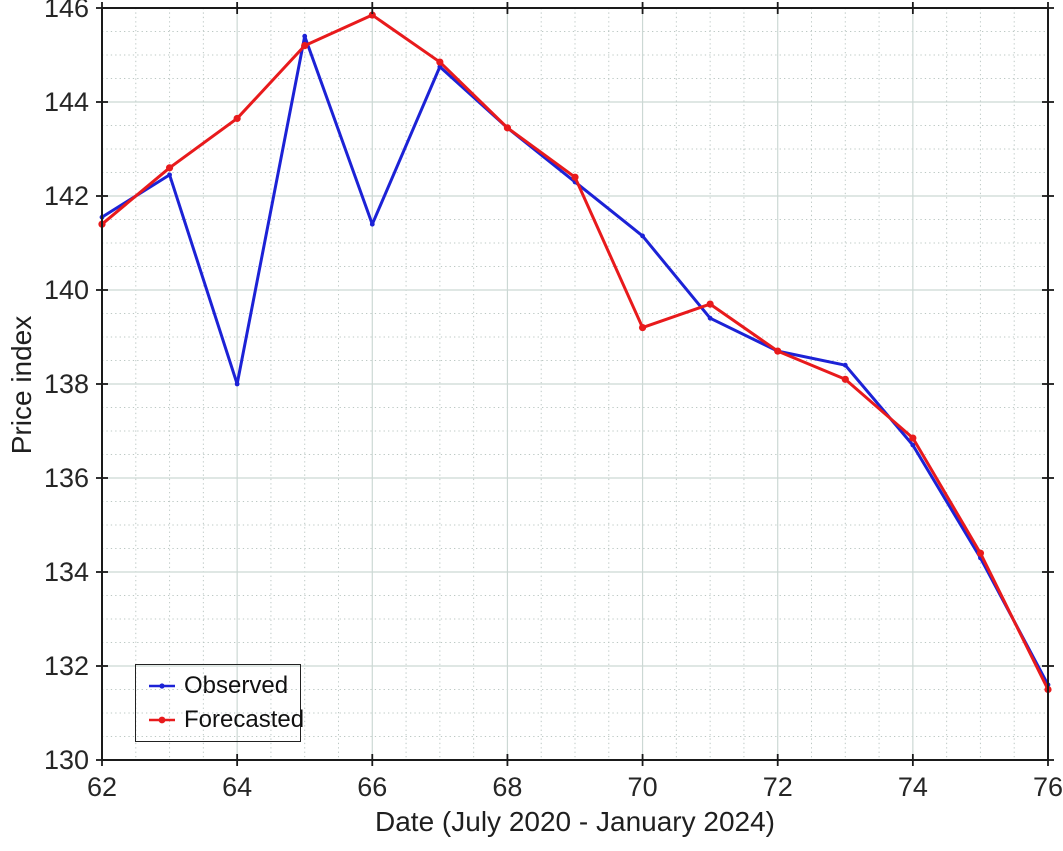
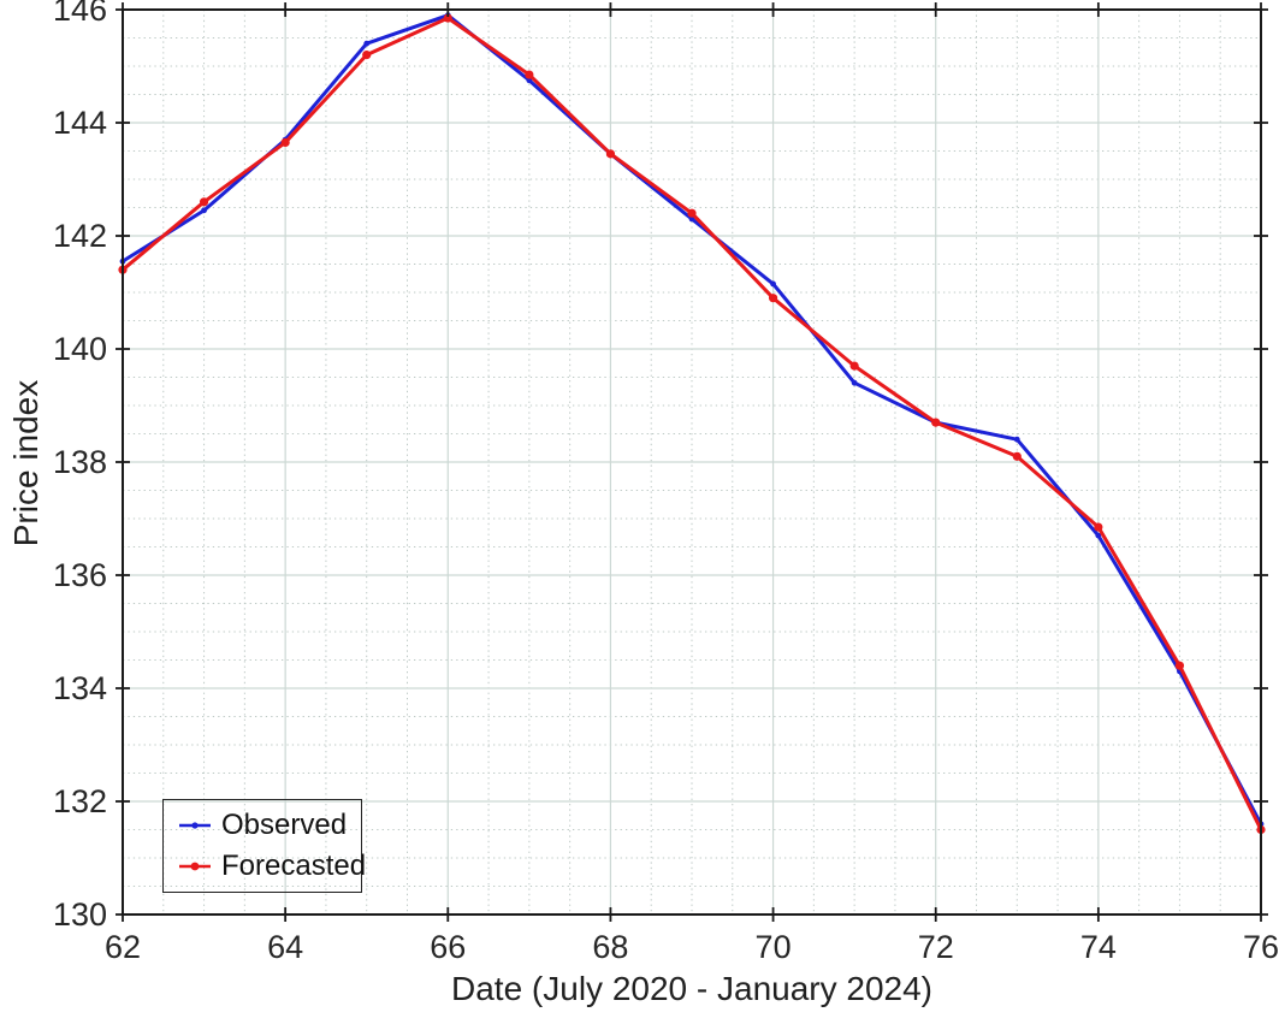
Observed/64: 138.0 -> 143.7
Observed/66: 141.4 -> 145.9
Forecasted/70: 139.2 -> 140.9
